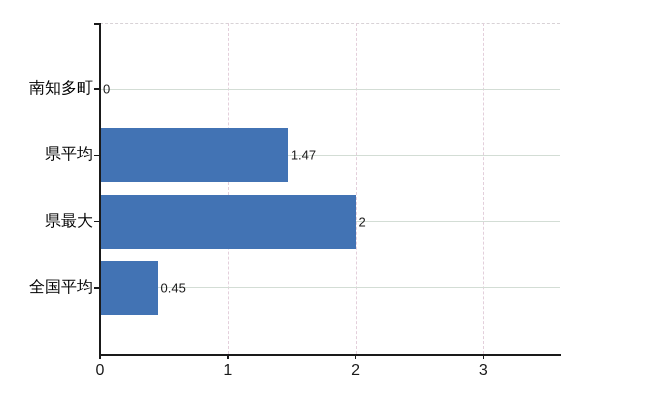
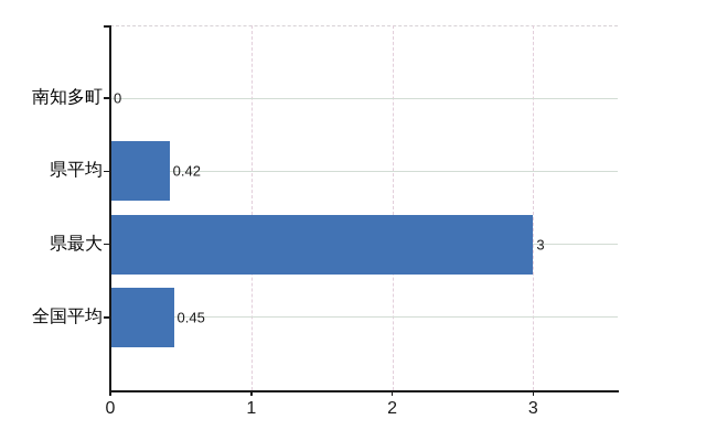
県平均: 1.47 -> 0.42
県最大: 2 -> 3
